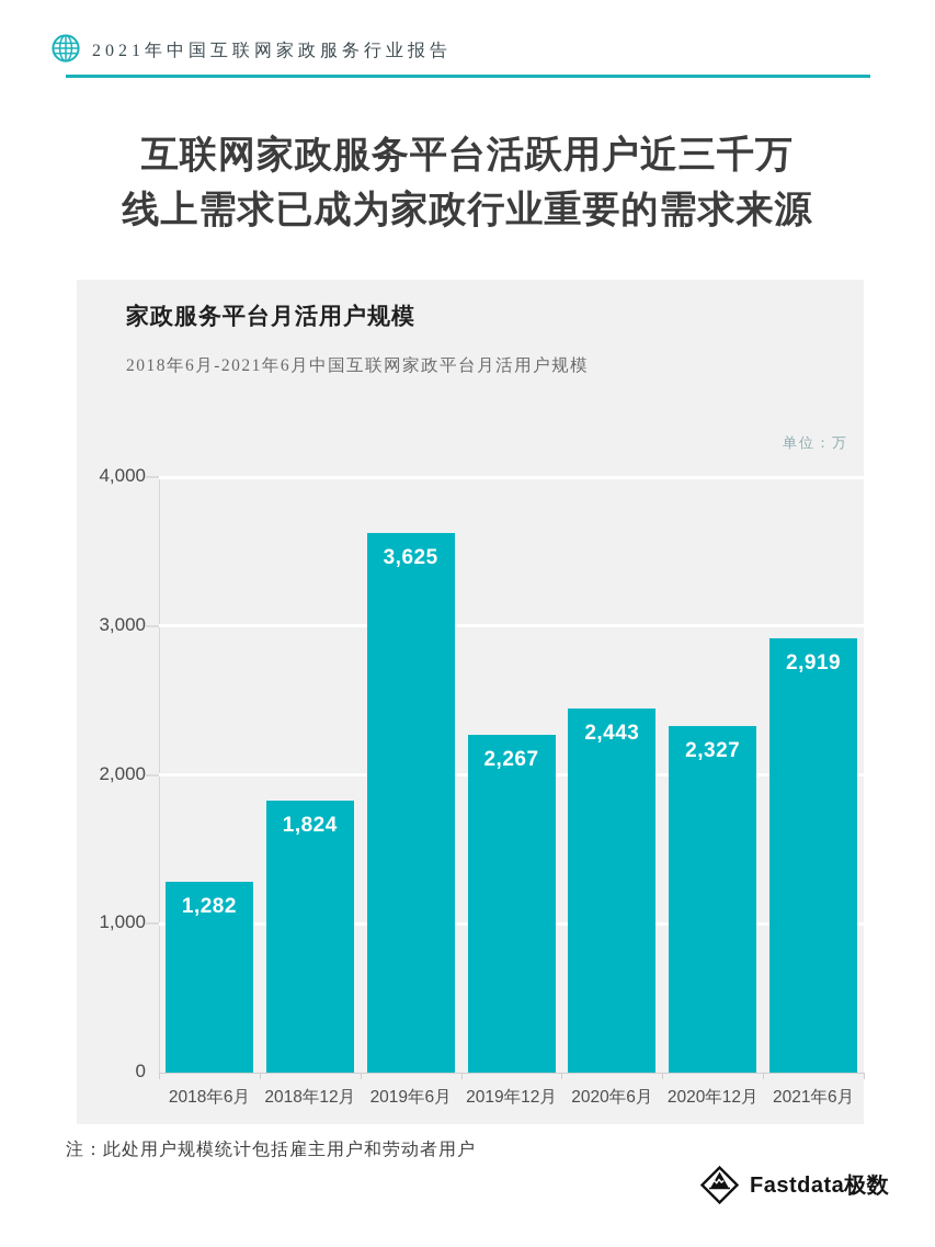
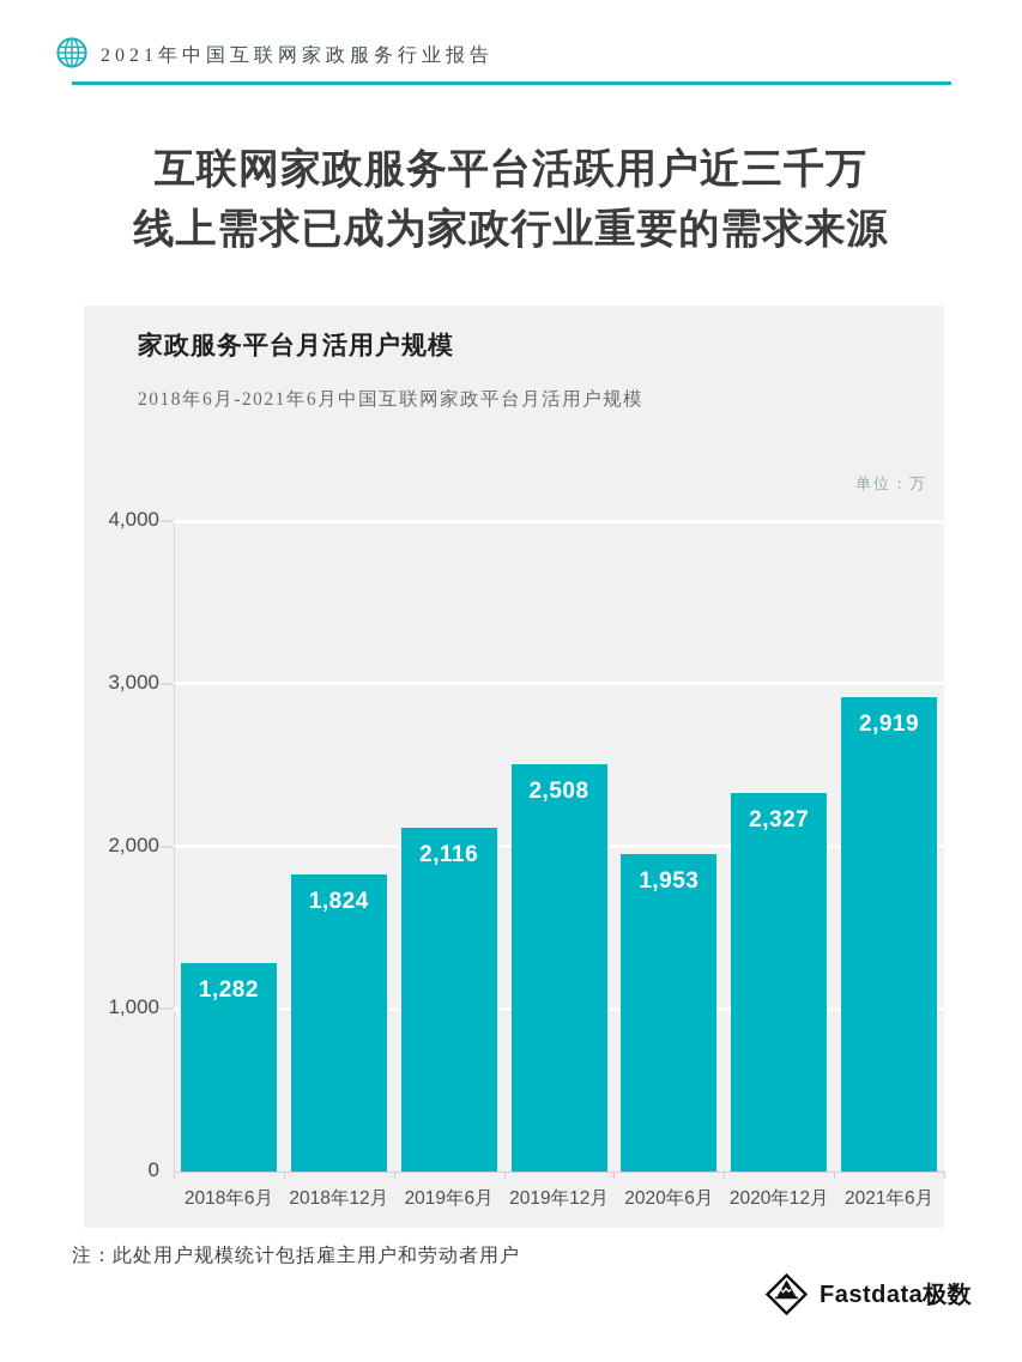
2019年6月: 3,625 -> 2,116
2019年12月: 2,267 -> 2,508
2020年6月: 2,443 -> 1,953
